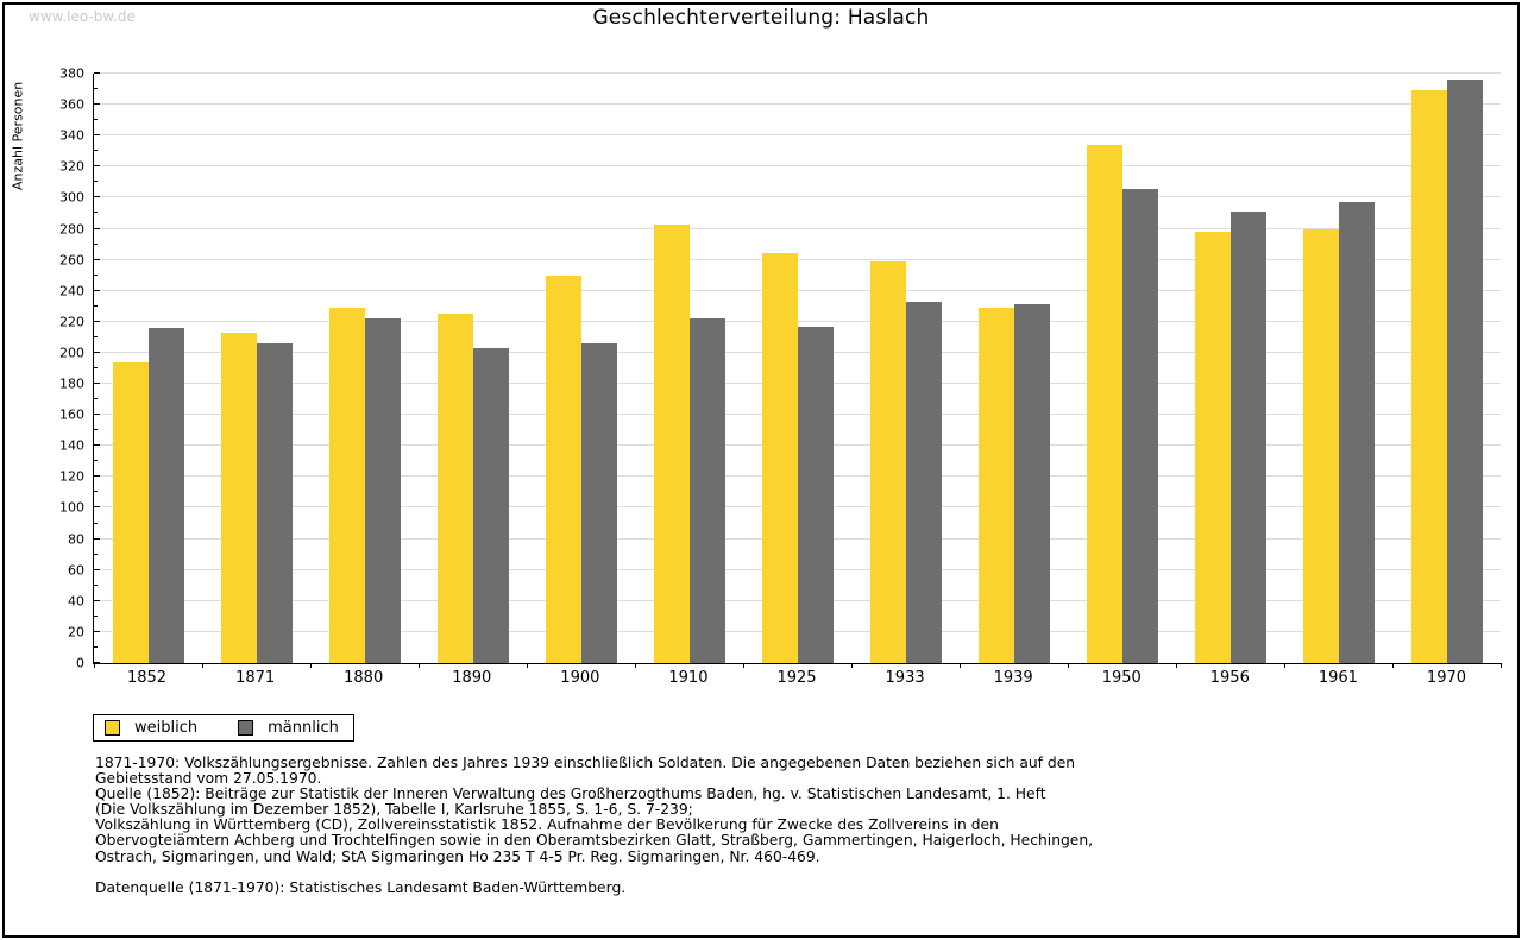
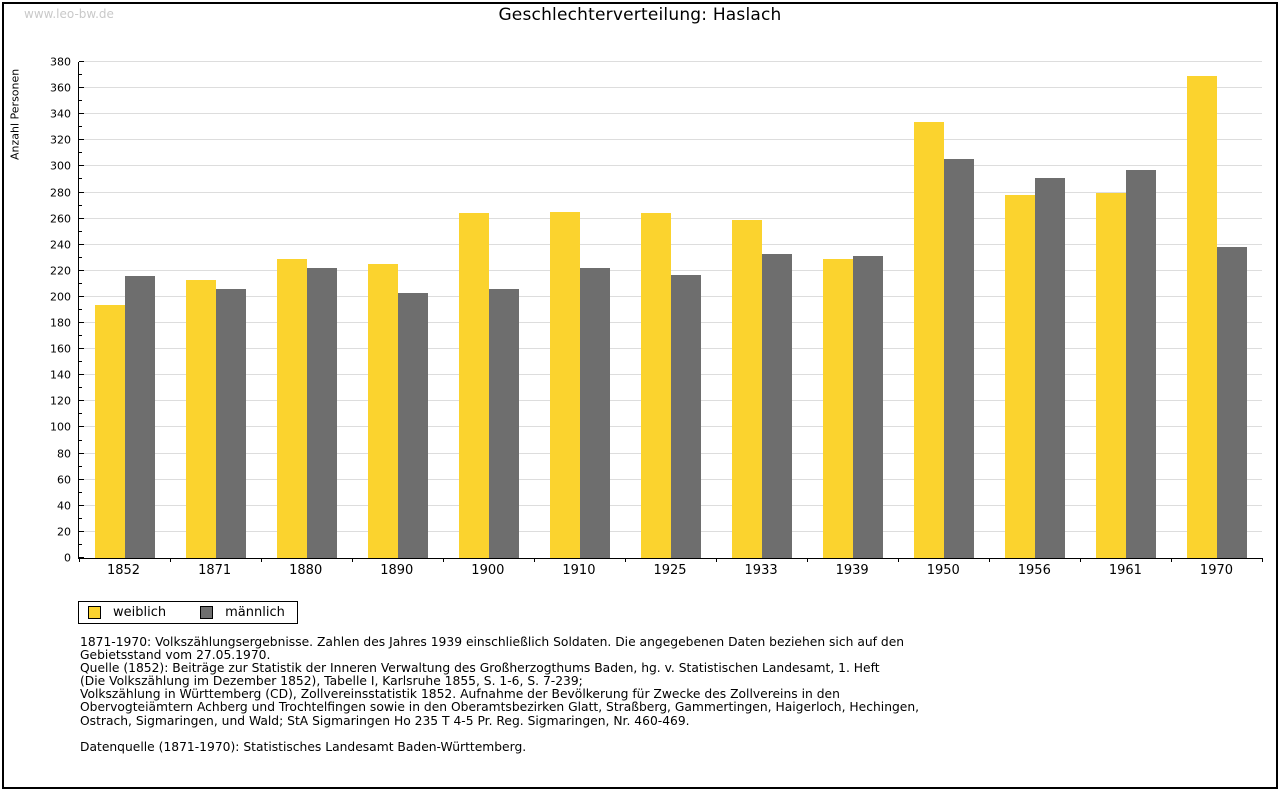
weiblich/1900: 250 -> 264
weiblich/1910: 283 -> 265
männlich/1970: 376 -> 238
